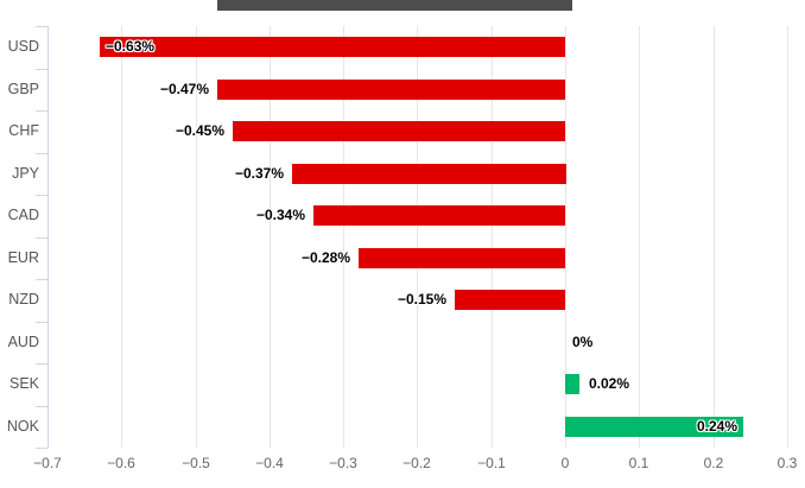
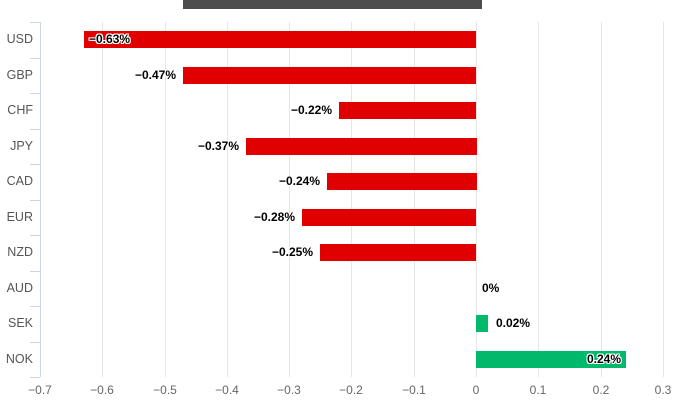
CHF: −0.45% -> −0.22%
CAD: −0.34% -> −0.24%
NZD: −0.15% -> −0.25%
